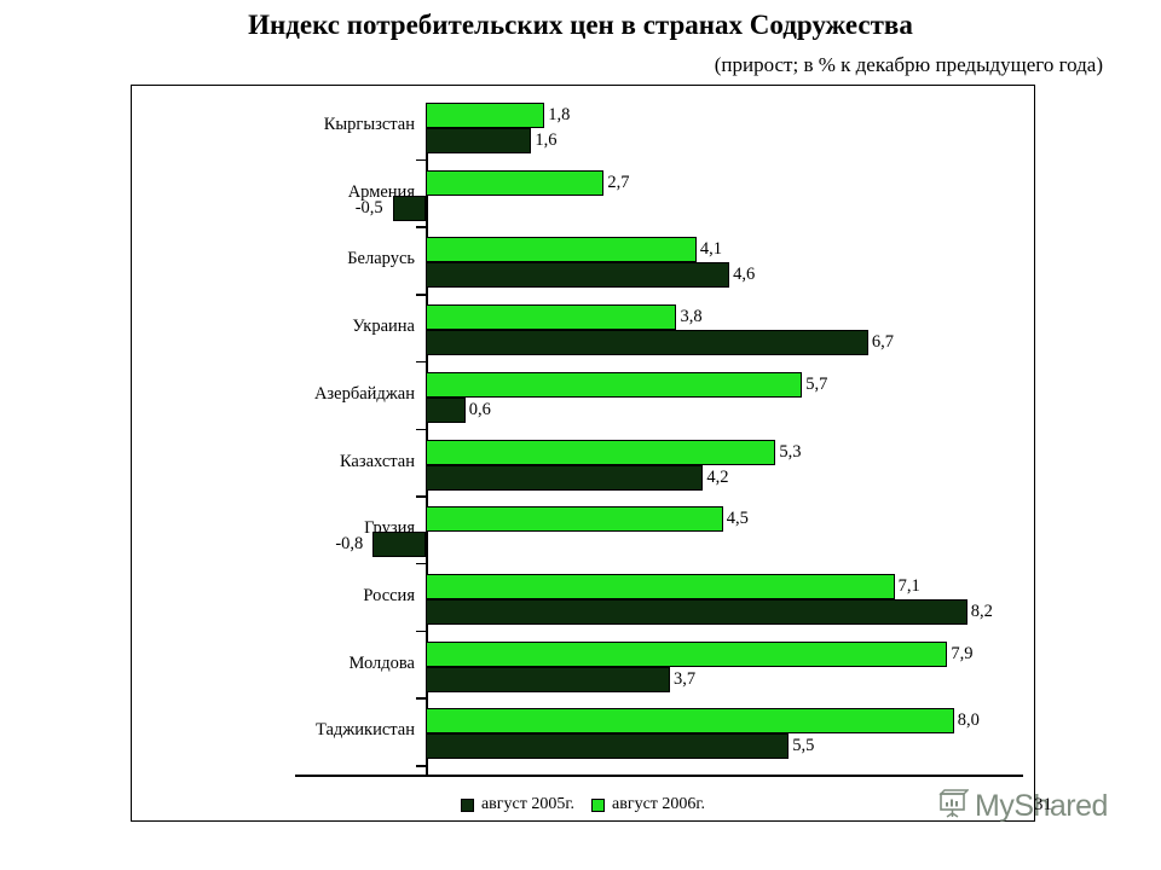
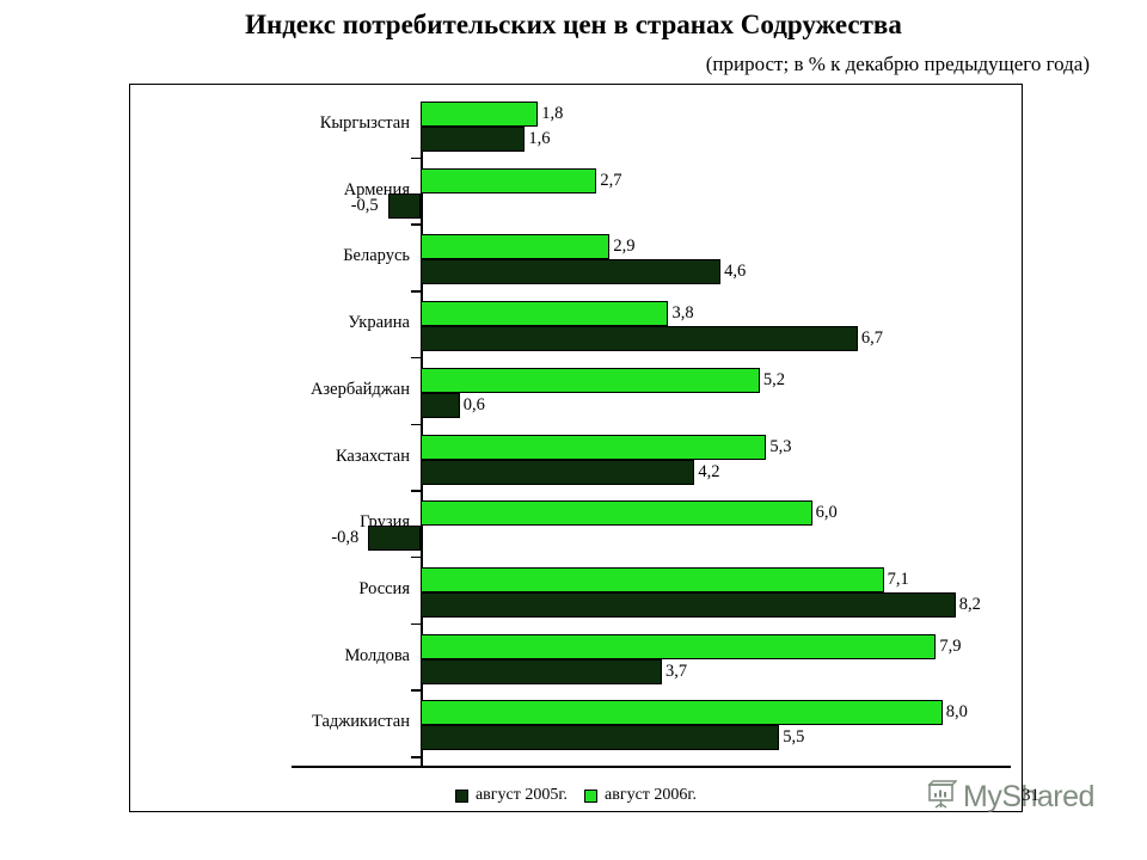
август 2006г./Беларусь: 4,1 -> 2,9
август 2006г./Азербайджан: 5,7 -> 5,2
август 2006г./Грузия: 4,5 -> 6,0
